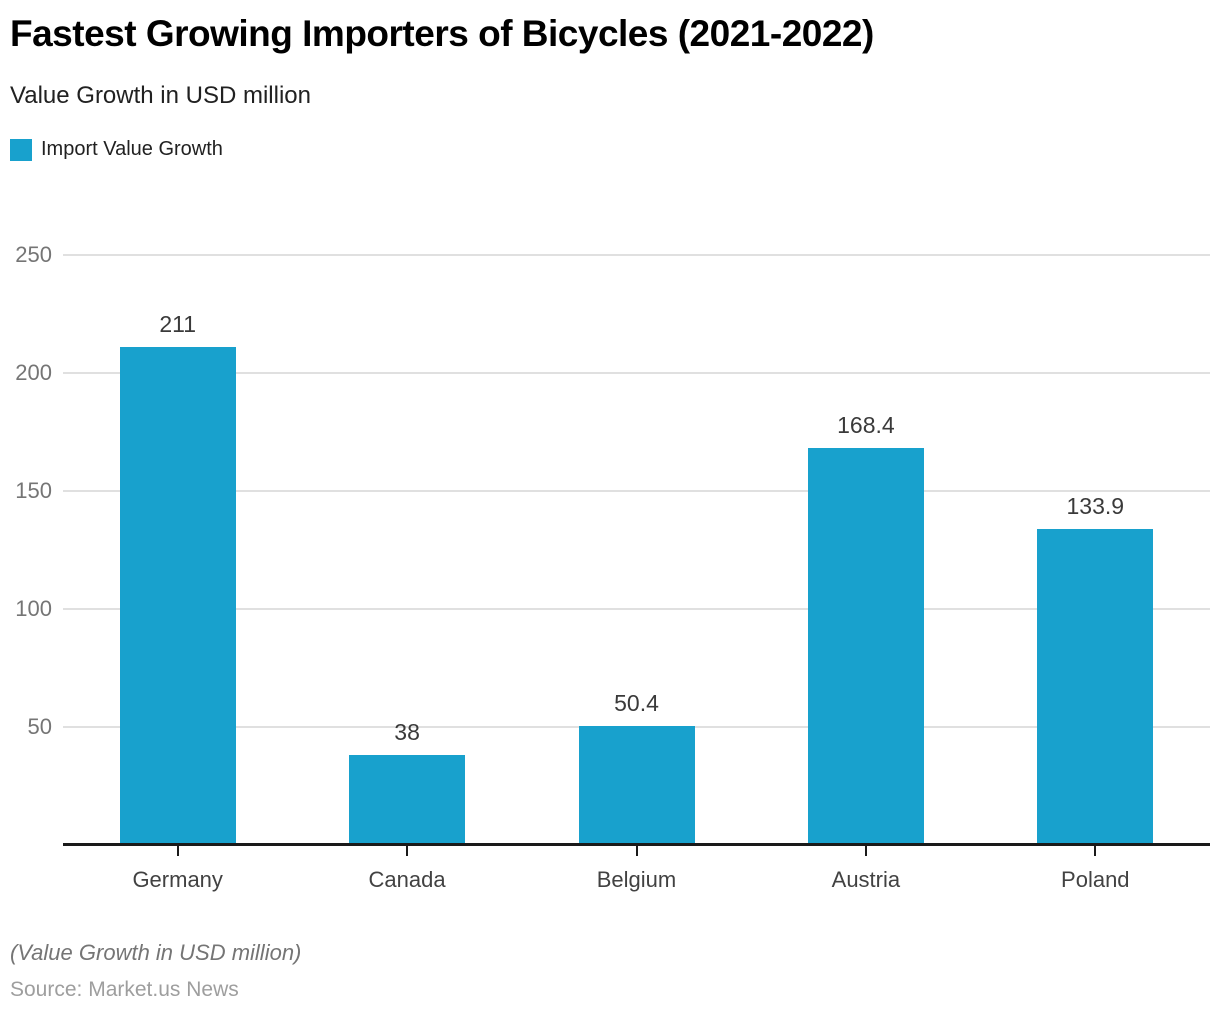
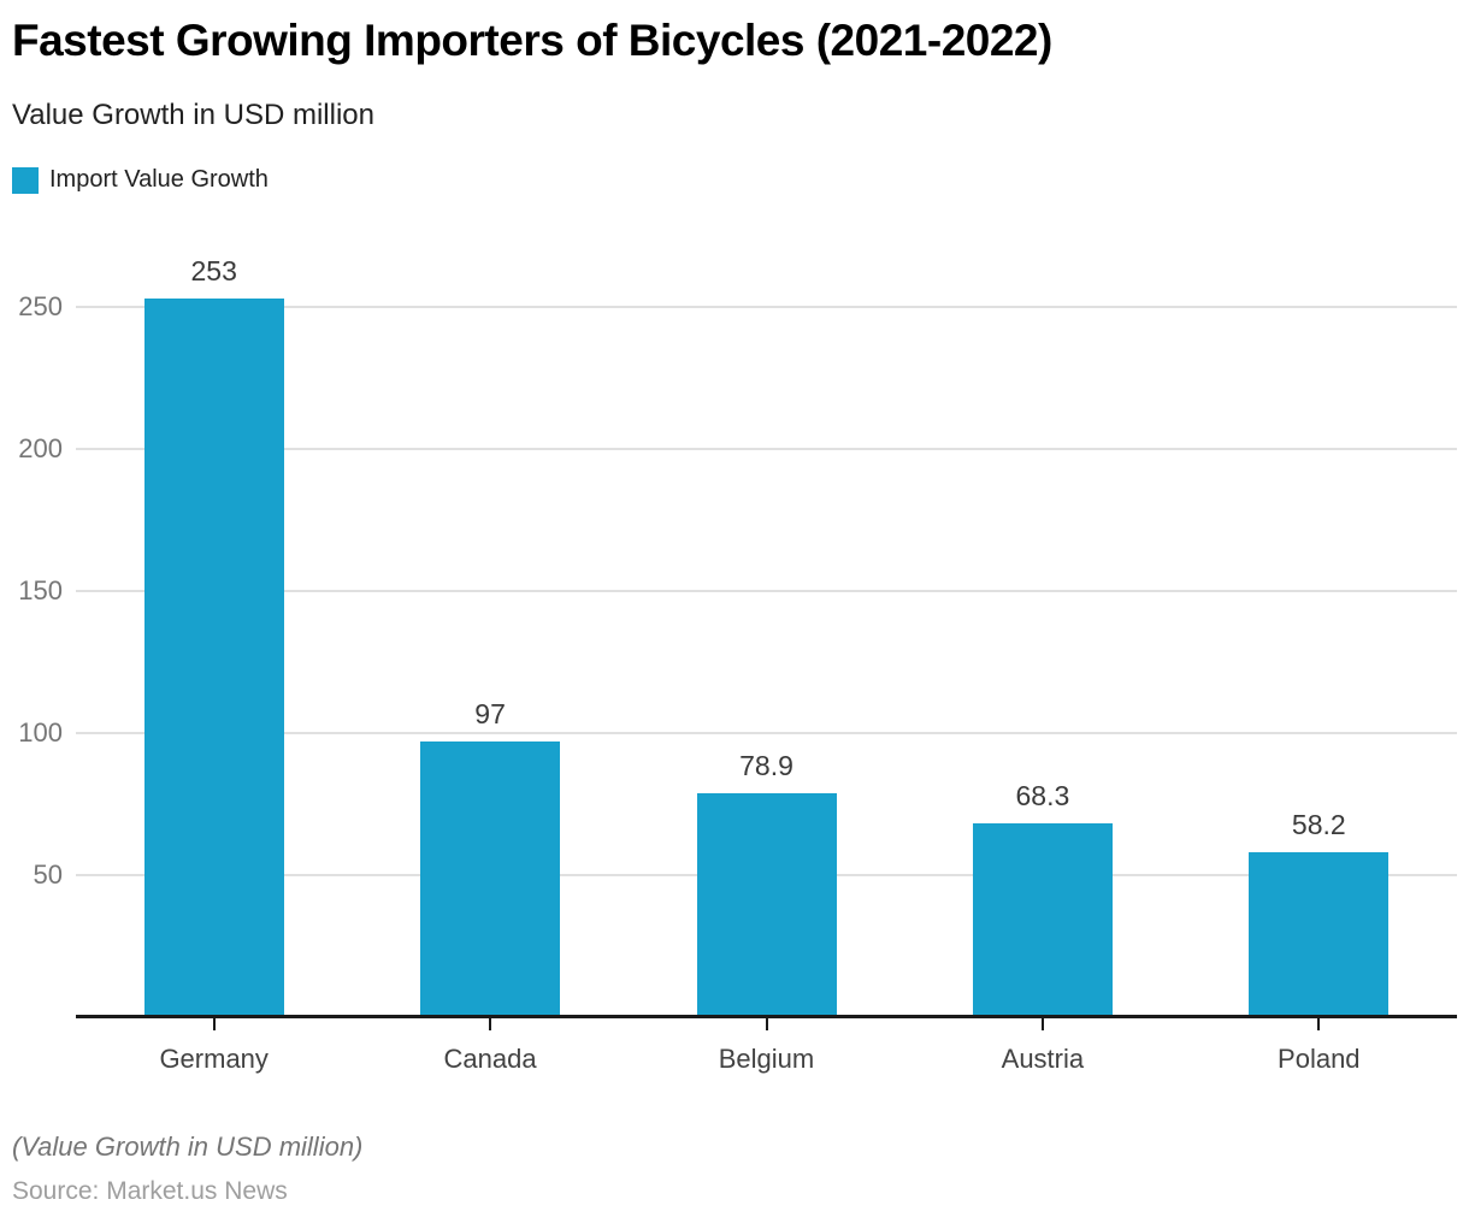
Germany: 211 -> 253
Canada: 38 -> 97
Belgium: 50.4 -> 78.9
Austria: 168.4 -> 68.3
Poland: 133.9 -> 58.2
